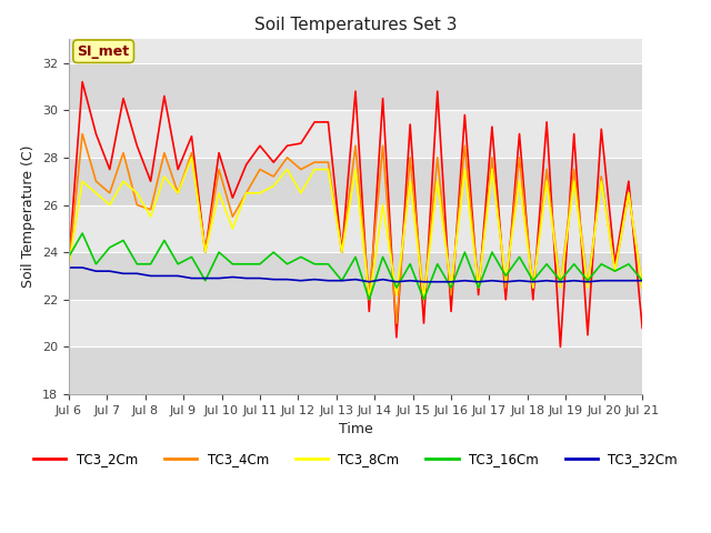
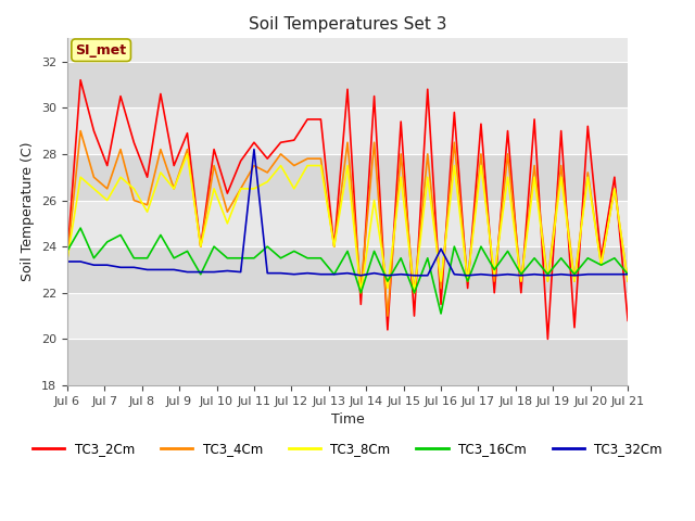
TC3_32Cm/Jul 11: 22.90 -> 28.20
TC3_16Cm/Jul 16: 22.5 -> 21.1
TC3_32Cm/Jul 16: 22.75 -> 23.90
